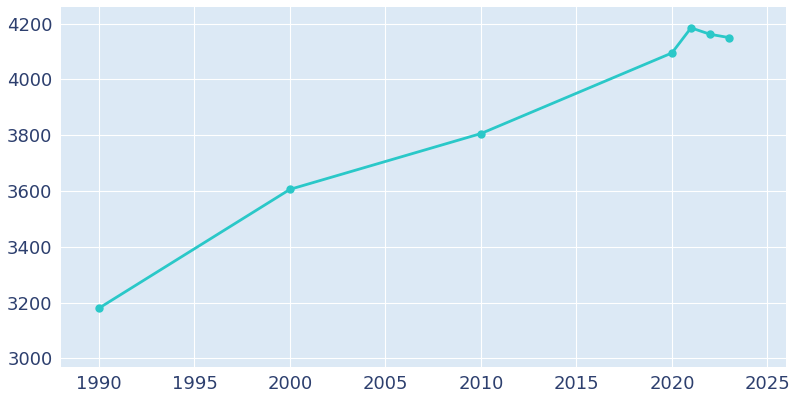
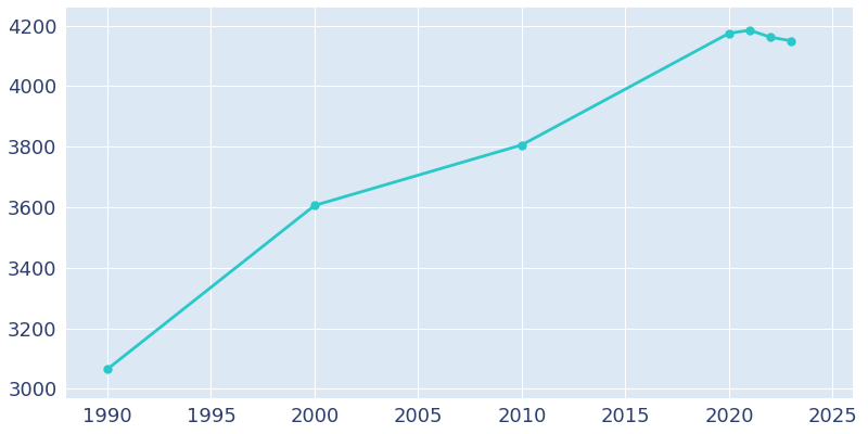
1990: 3180 -> 3065
2020: 4095 -> 4175
